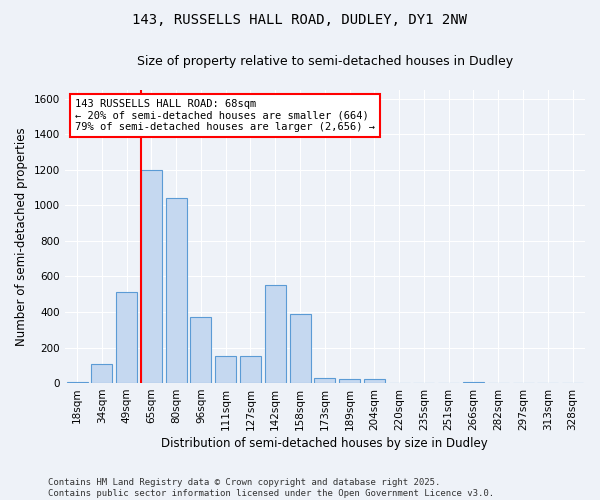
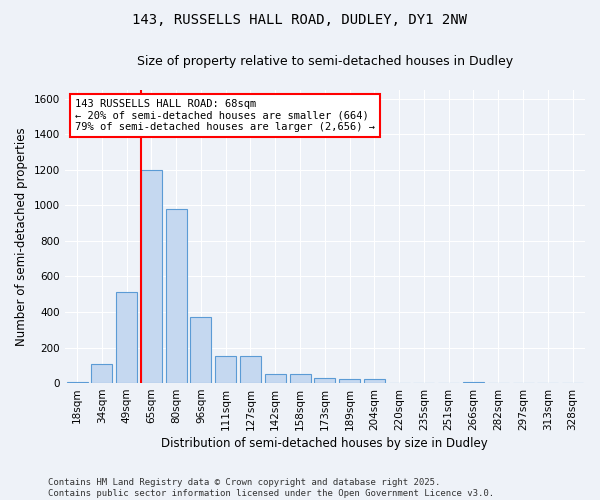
80sqm: 1040 -> 980
142sqm: 550 -> 50
158sqm: 390 -> 50
